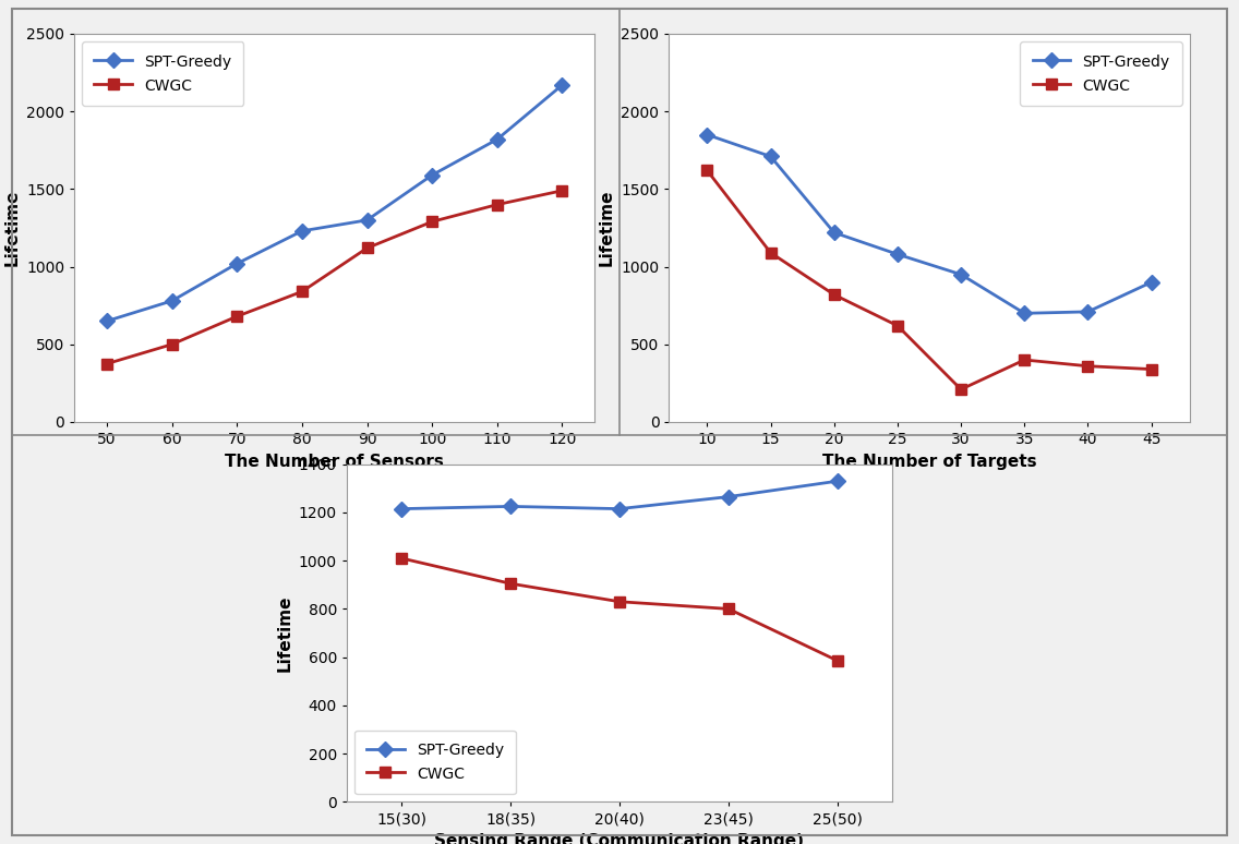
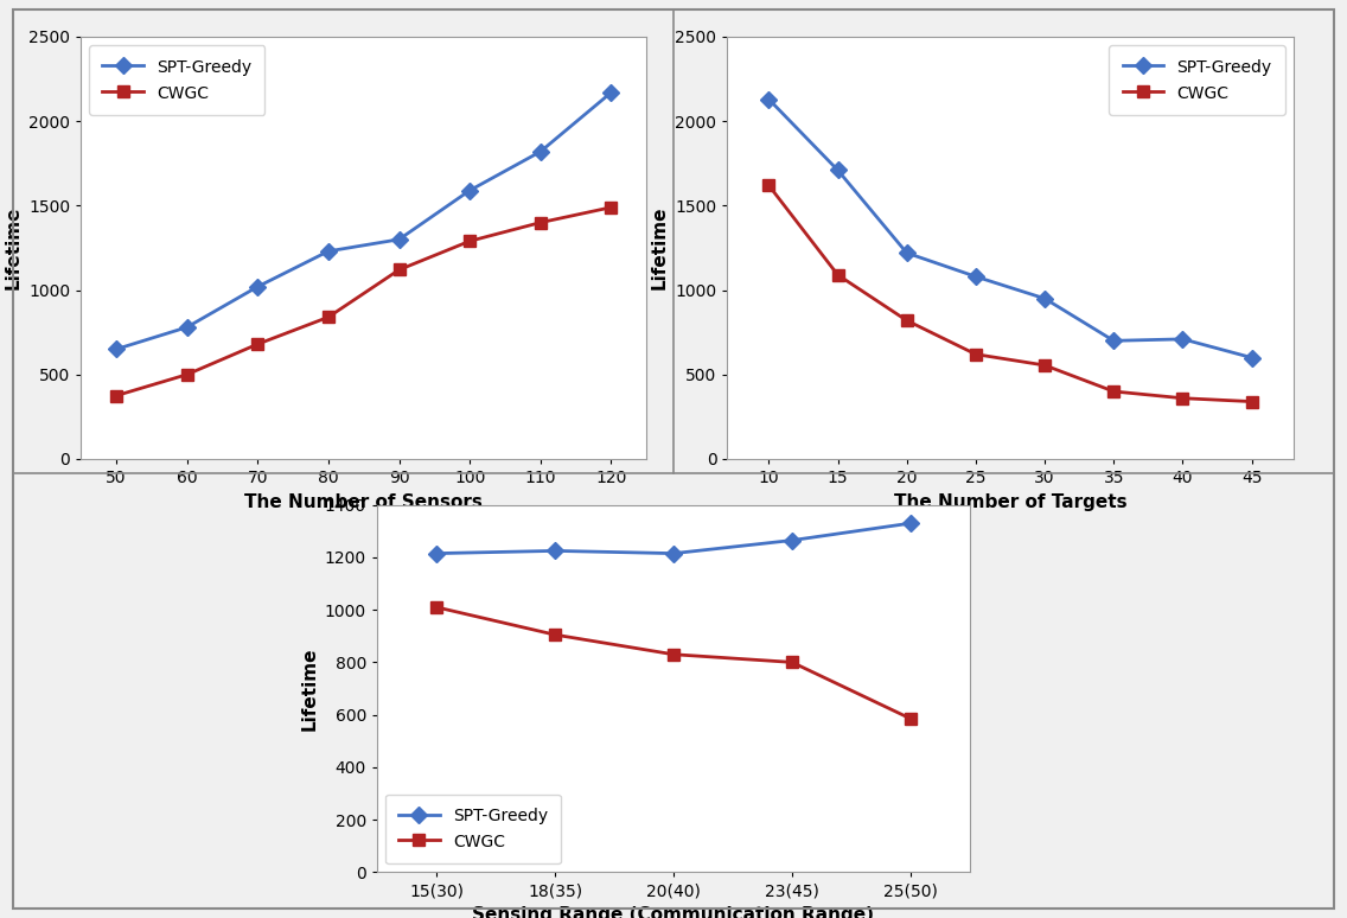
SPT-Greedy/10: 1850 -> 2130
CWGC/30: 210 -> 560
SPT-Greedy/45: 900 -> 600
